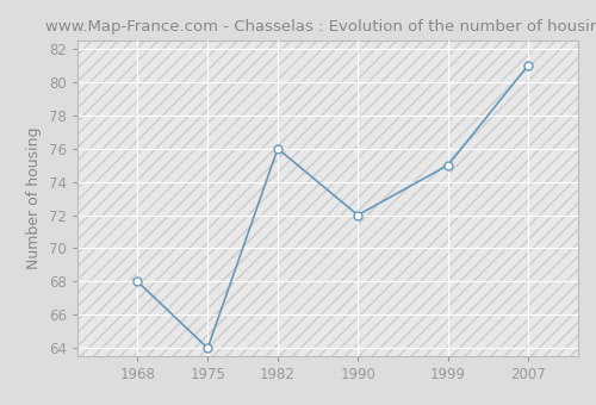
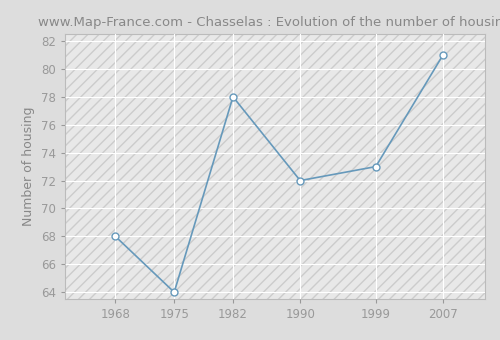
1982: 76 -> 78
1999: 75 -> 73
